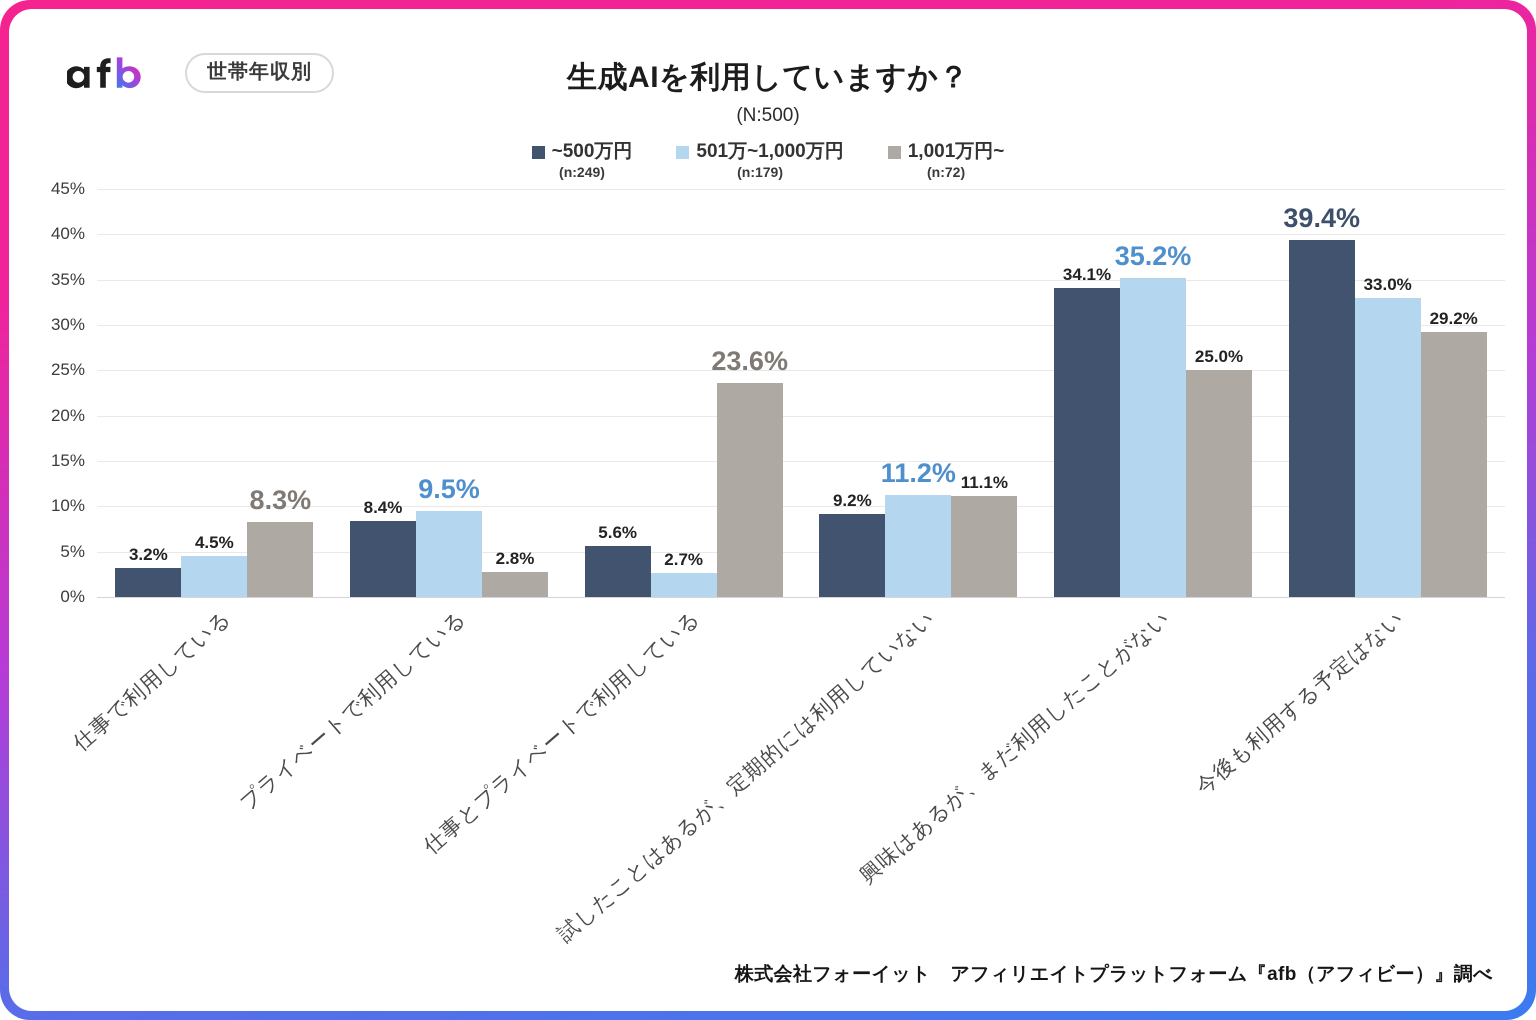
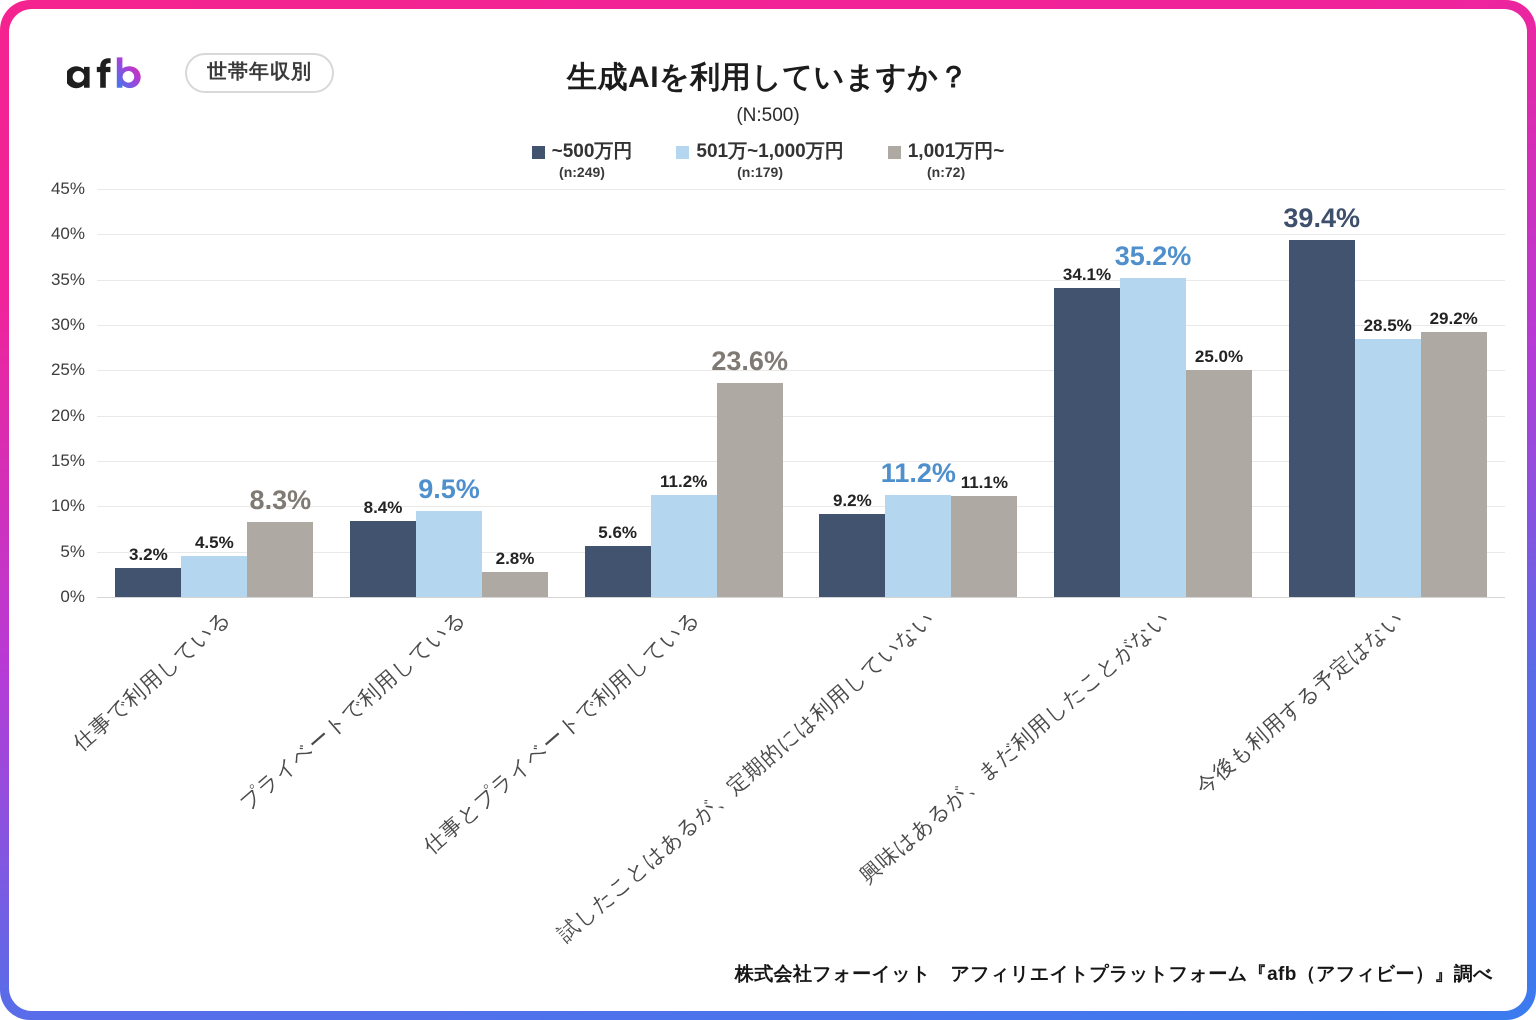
501万~1,000万円/仕事とプライベートで利用している: 2.7% -> 11.2%
501万~1,000万円/今後も利用する予定はない: 33.0% -> 28.5%
